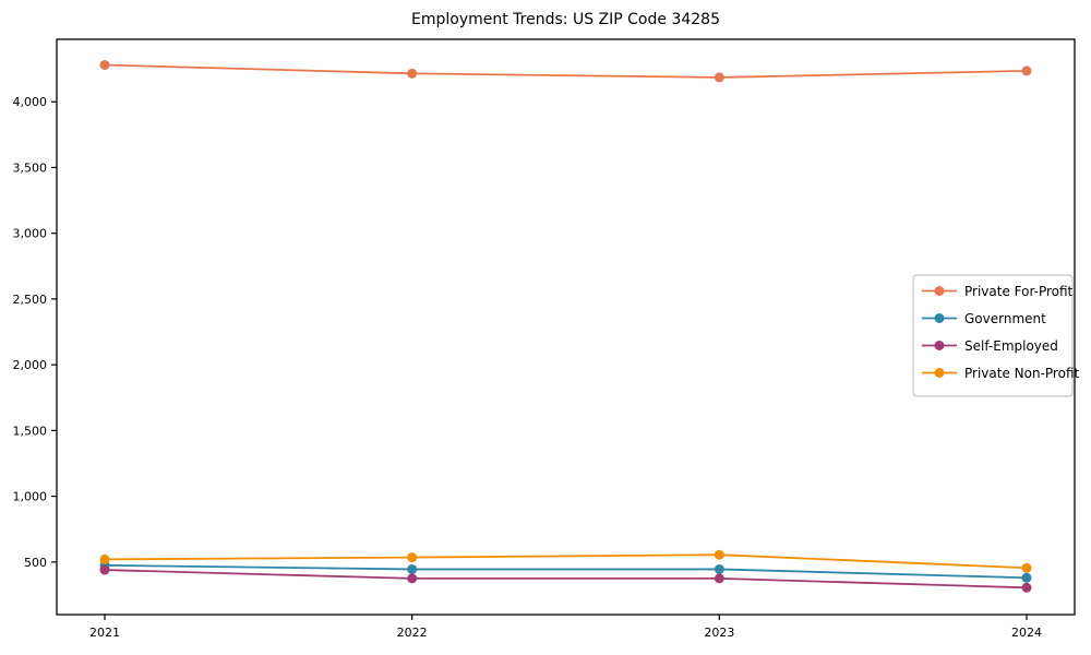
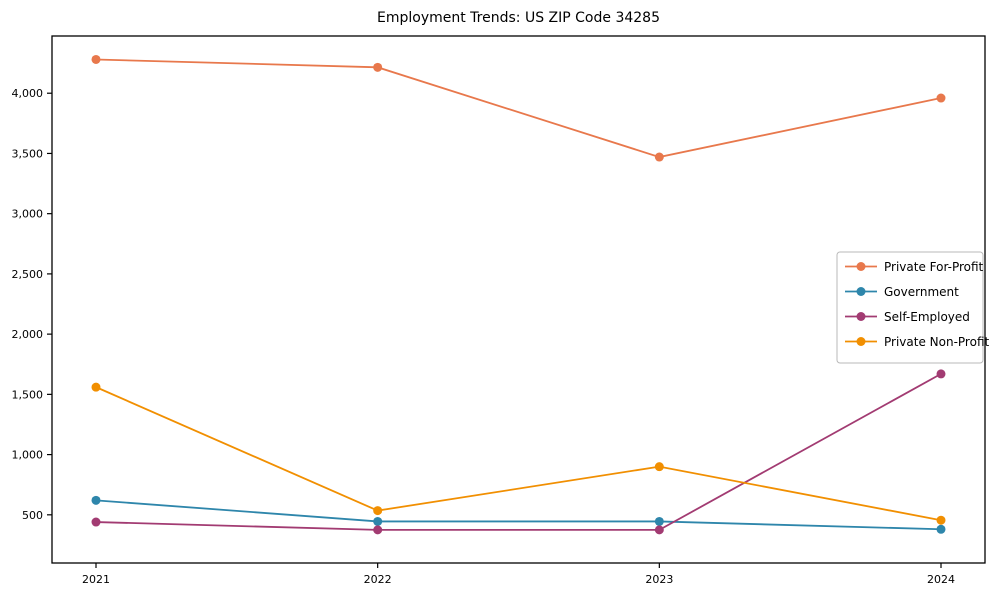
Government/2021: 480 -> 620
Private Non-Profit/2021: 520 -> 1560
Private For-Profit/2023: 4180 -> 3470
Private Non-Profit/2023: 560 -> 900
Private For-Profit/2024: 4240 -> 3960
Self-Employed/2024: 300 -> 1670
